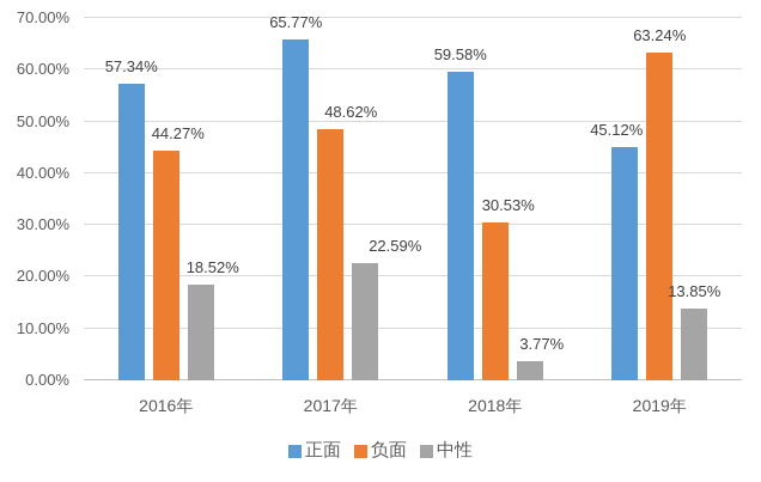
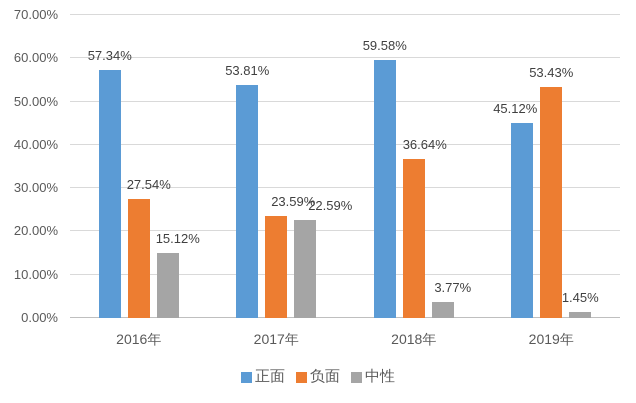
负面/2016年: 44.27% -> 27.54%
中性/2016年: 18.52% -> 15.12%
正面/2017年: 65.77% -> 53.81%
负面/2017年: 48.62% -> 23.59%
负面/2018年: 30.53% -> 36.64%
负面/2019年: 63.24% -> 53.43%
中性/2019年: 13.85% -> 1.45%
